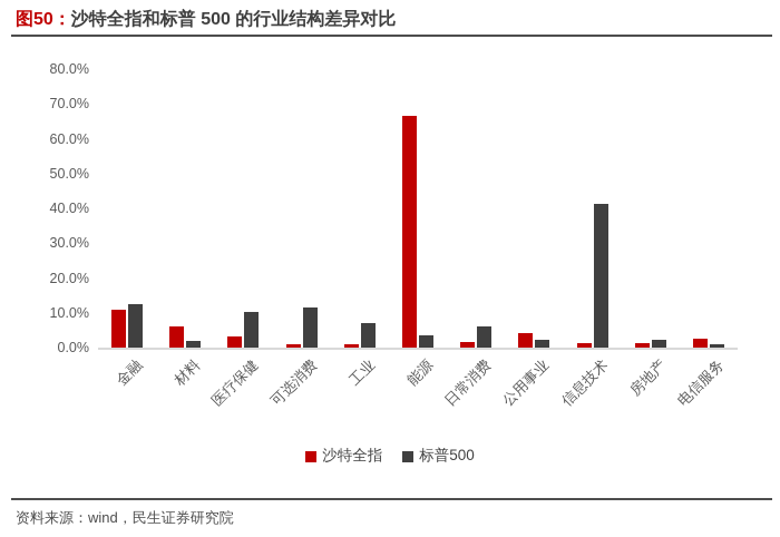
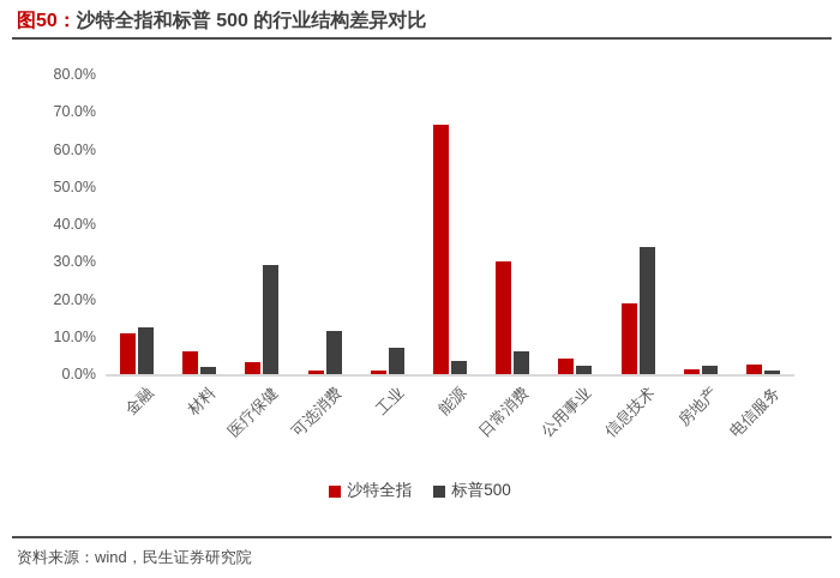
标普500/医疗保健: 10% -> 29%
沙特全指/日常消费: 2% -> 30%
沙特全指/信息技术: 1% -> 19%
标普500/信息技术: 41% -> 34%
